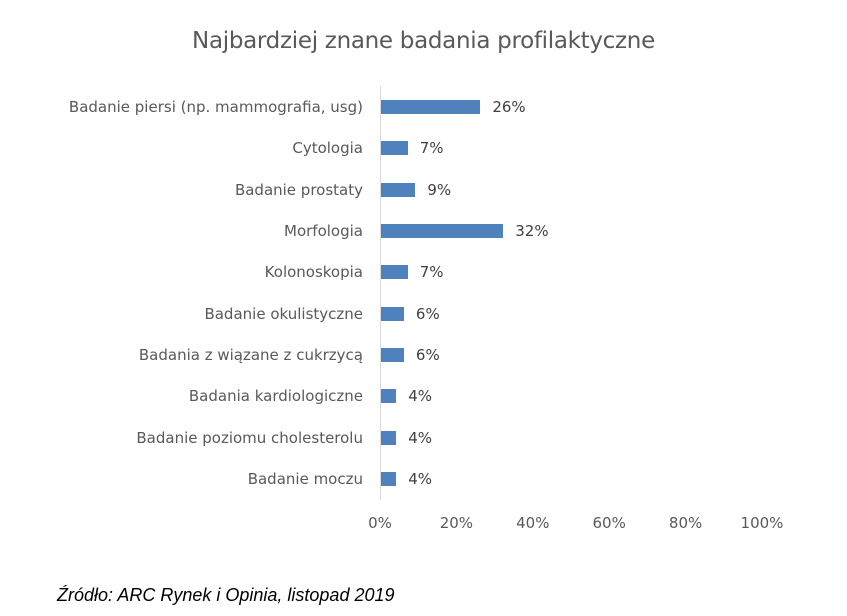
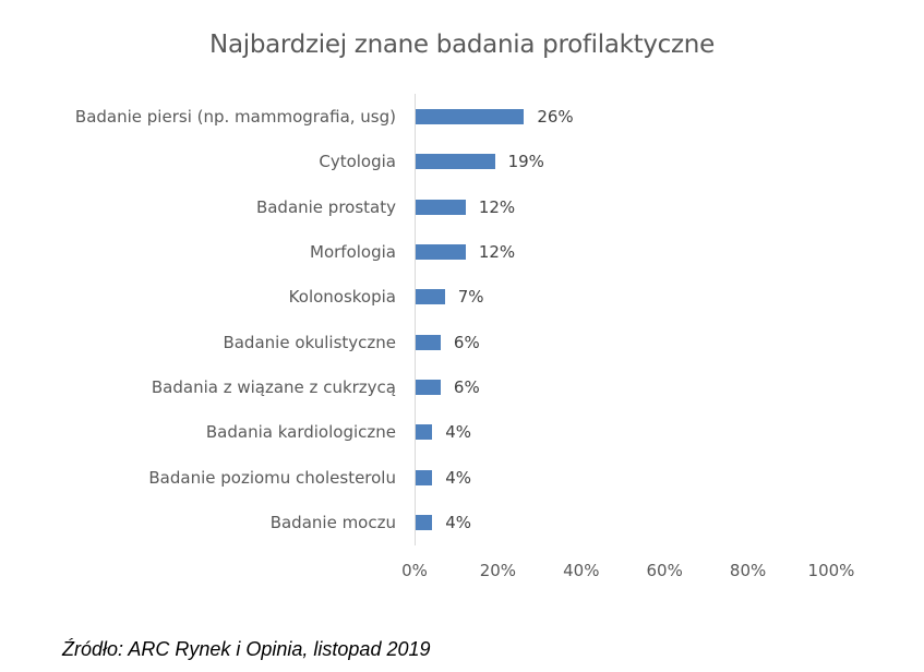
Cytologia: 7% -> 19%
Badanie prostaty: 9% -> 12%
Morfologia: 32% -> 12%
